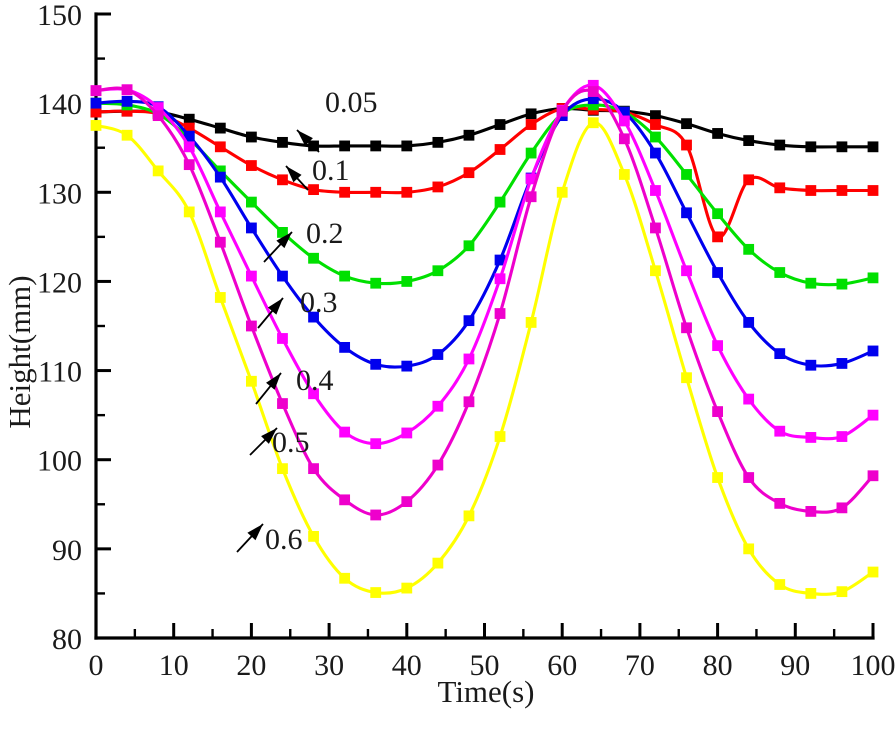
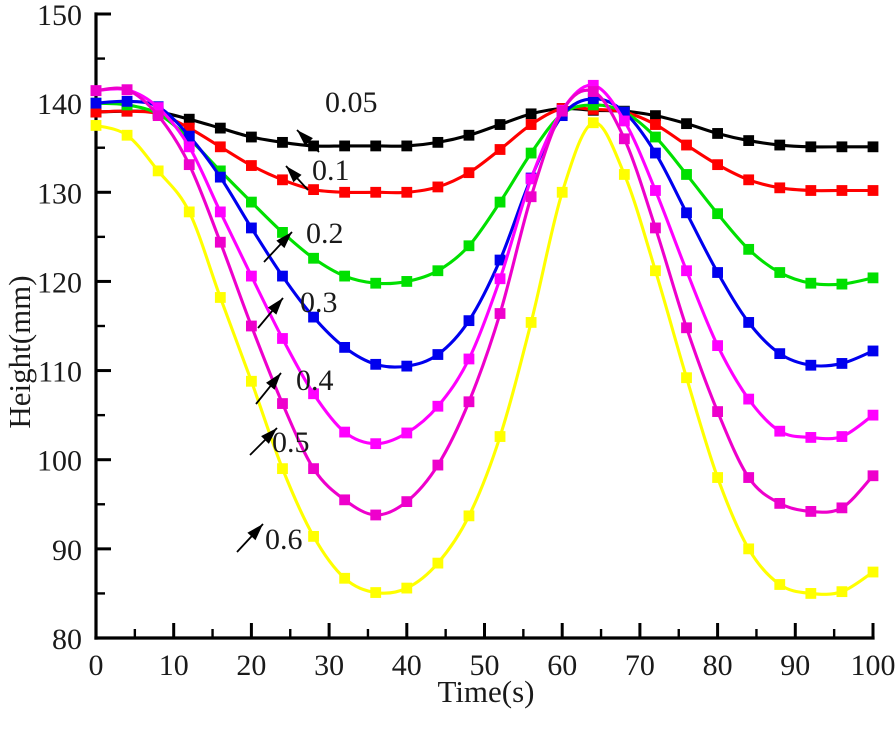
0.1/80: 125 -> 133
